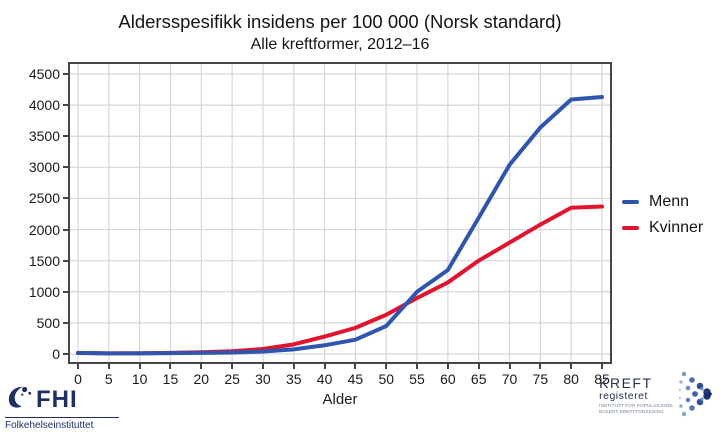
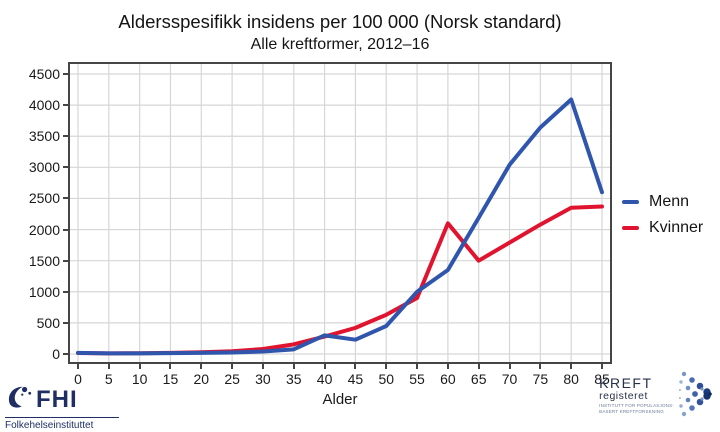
Menn/40: 100 -> 300
Kvinner/60: 1200 -> 2100
Menn/85: 4100 -> 2600
